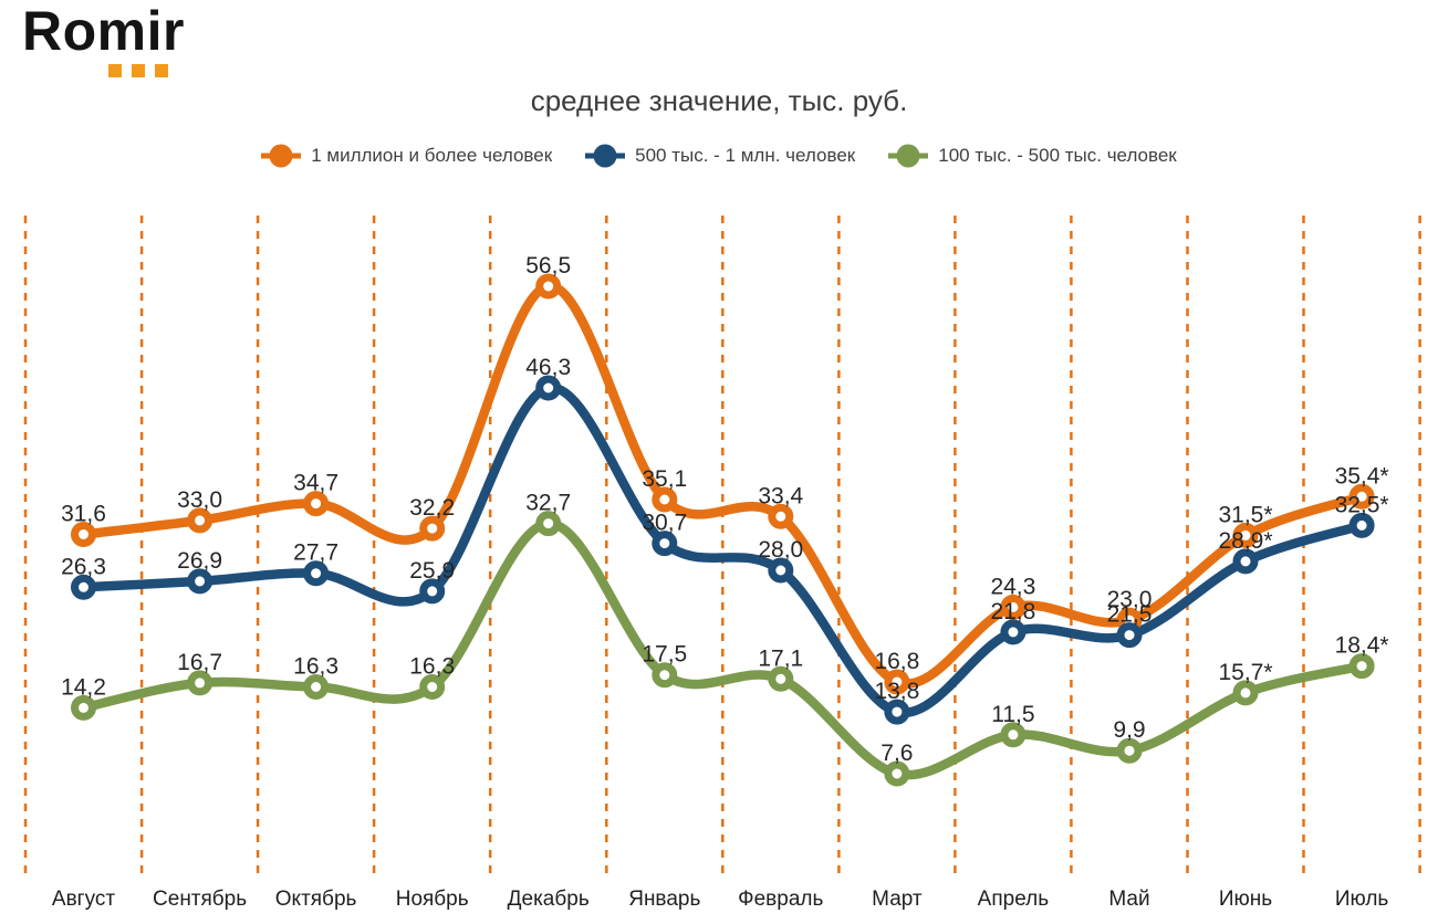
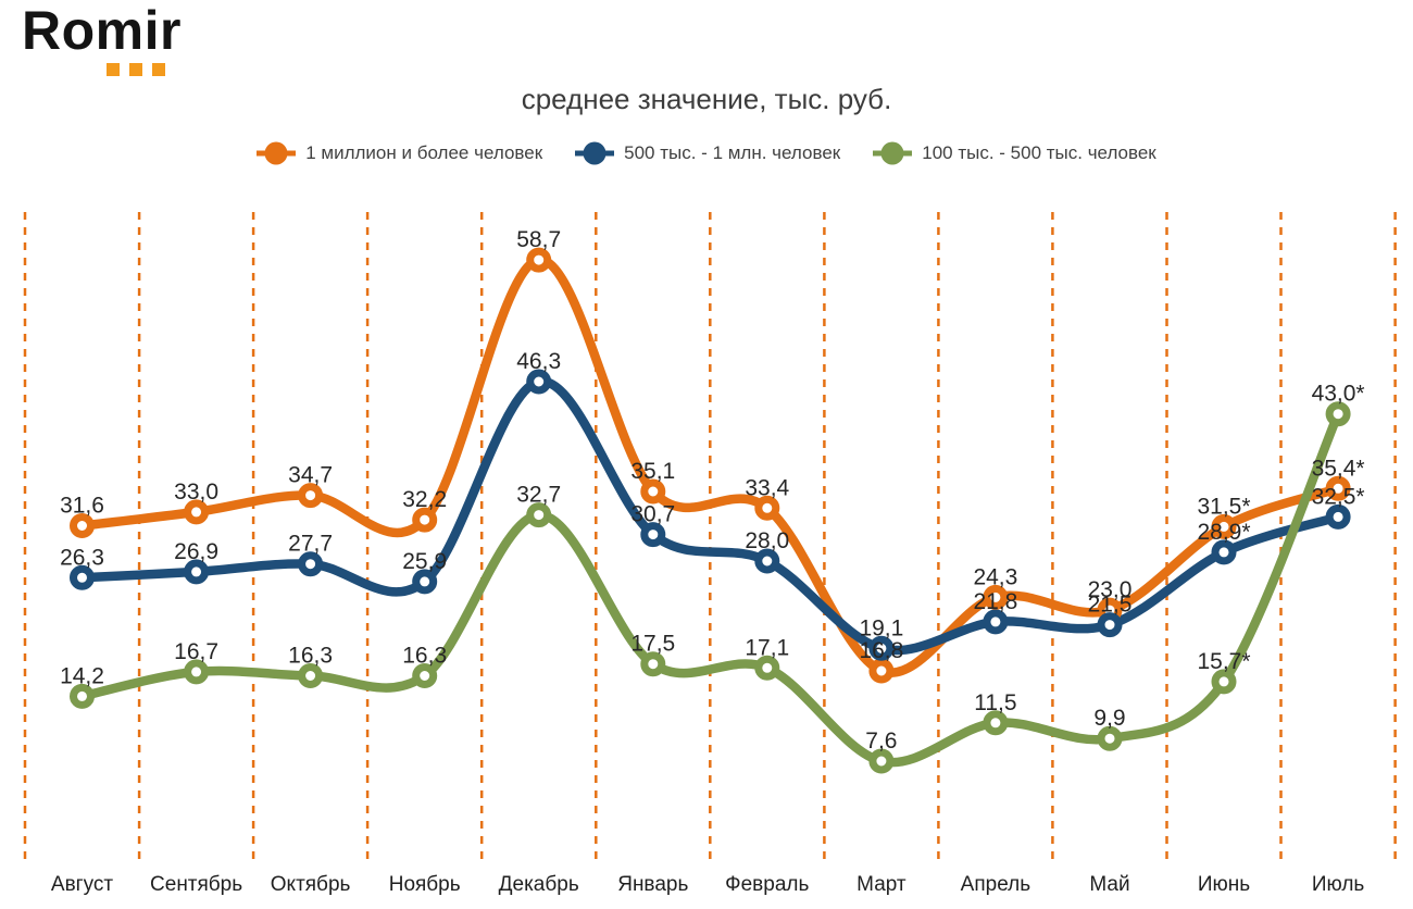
1 миллион и более человек/Декабрь: 56,5 -> 58,7
500 тыс. - 1 млн. человек/Март: 13,8 -> 19,1
100 тыс. - 500 тыс. человек/Июль: 18,4 -> 43,0
